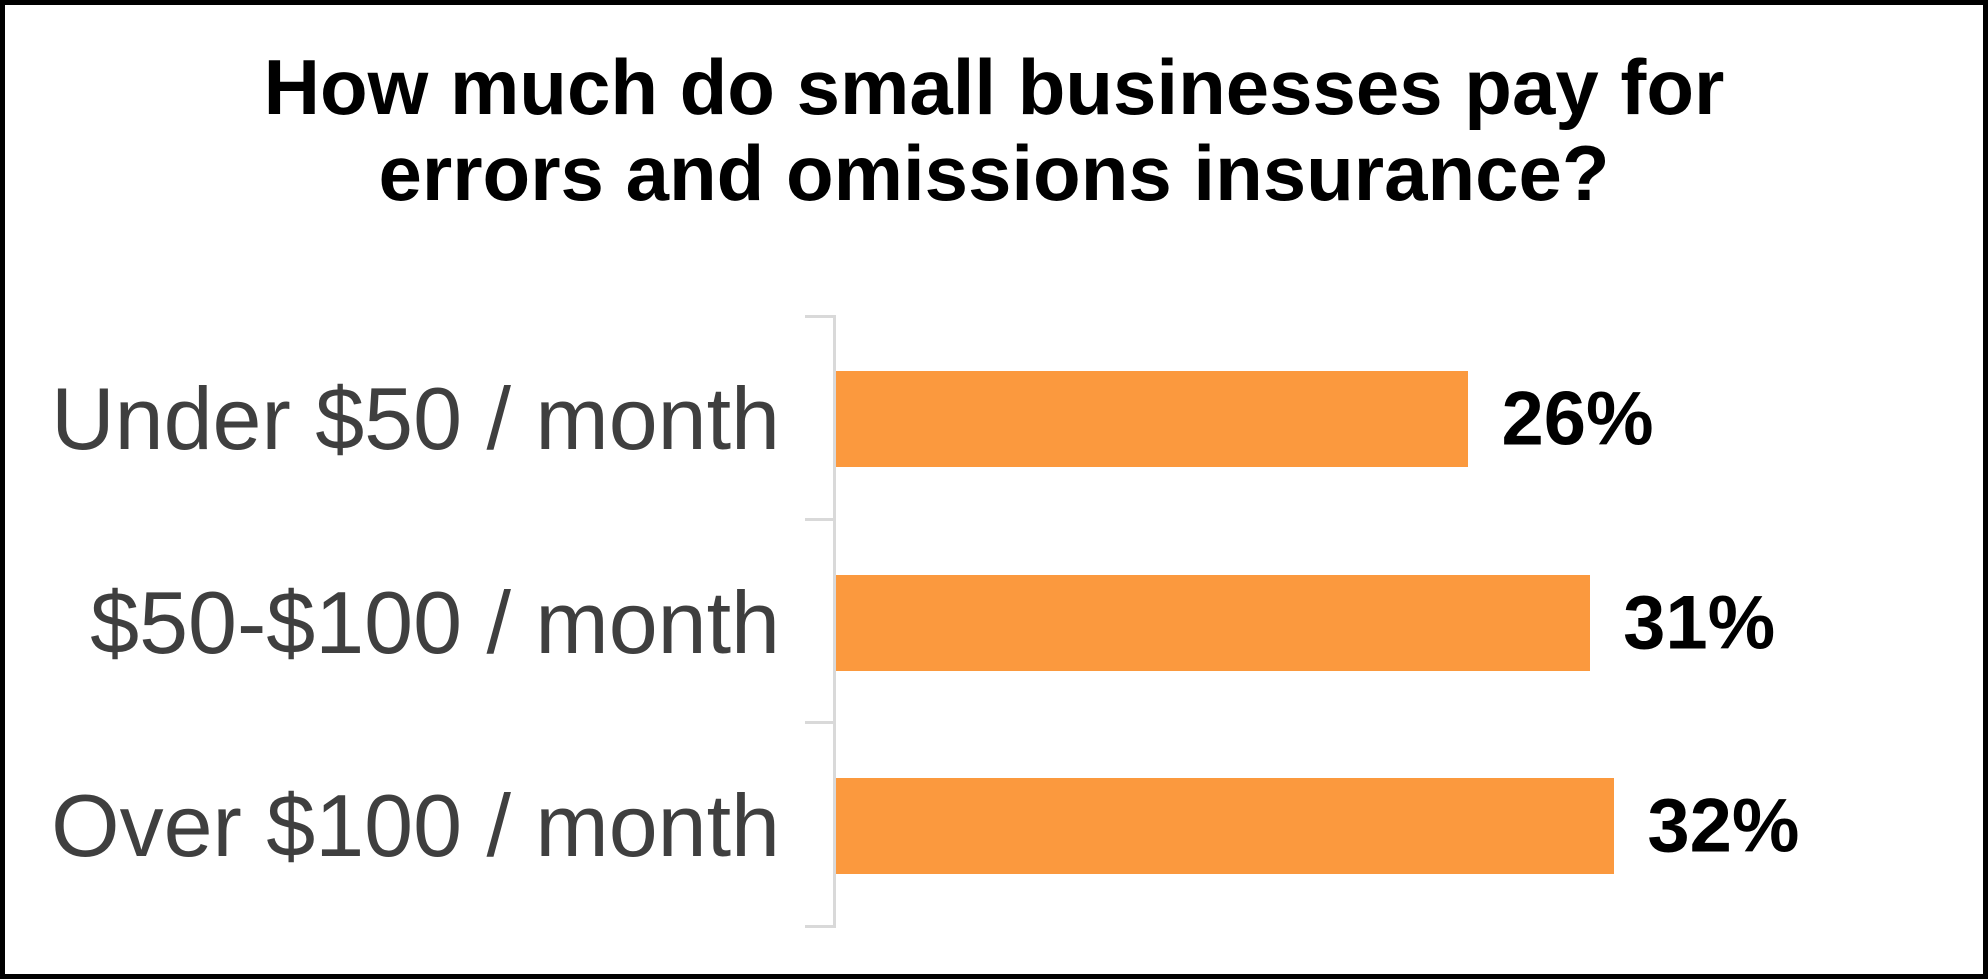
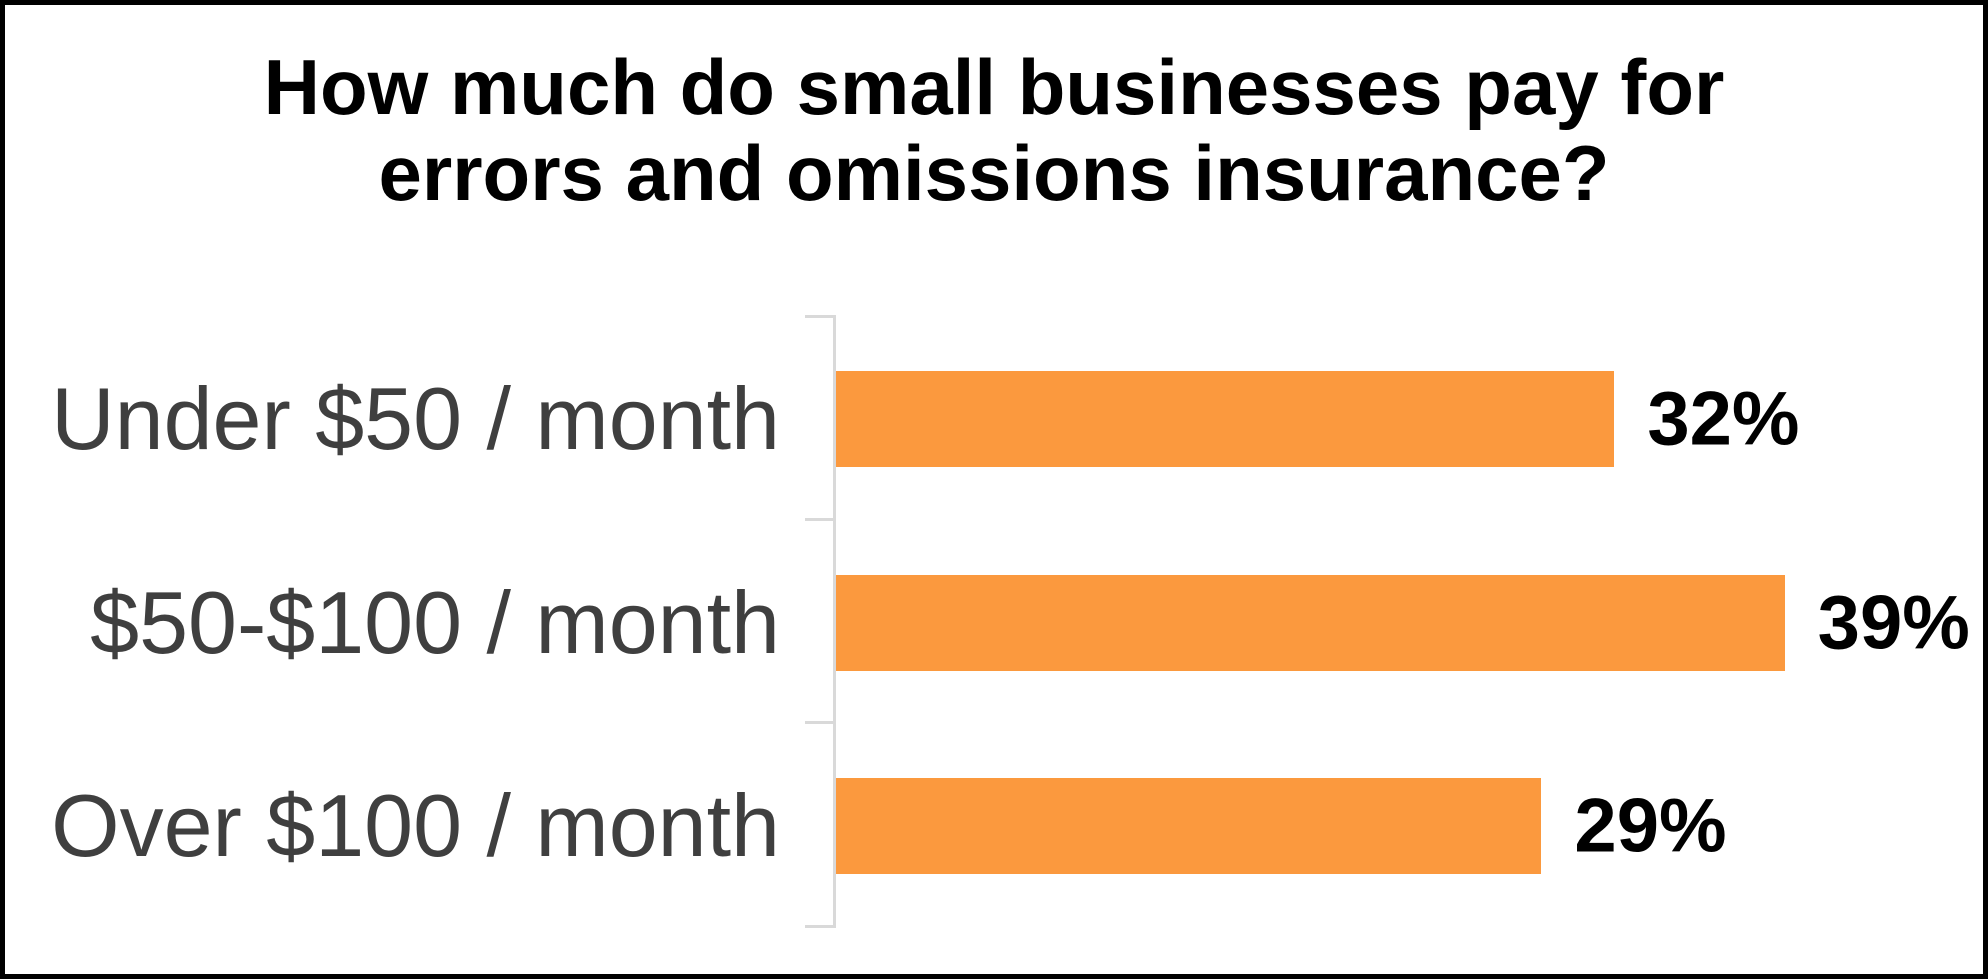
Under $50 / month: 26% -> 32%
$50-$100 / month: 31% -> 39%
Over $100 / month: 32% -> 29%
